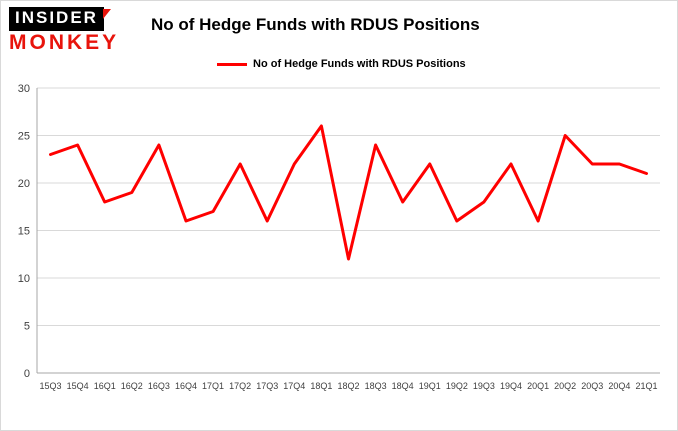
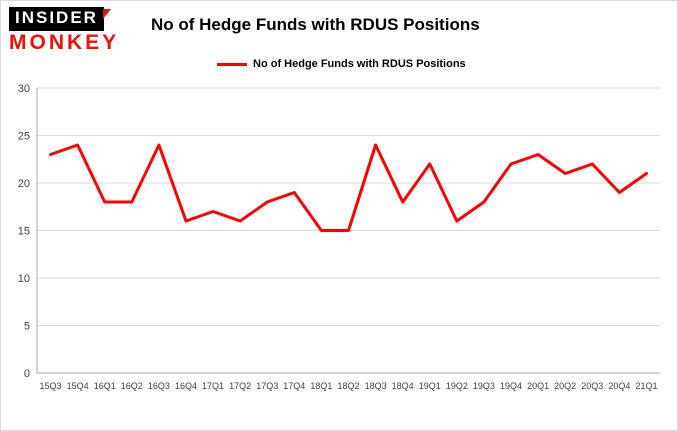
16Q2: 19 -> 18
17Q2: 22 -> 16
17Q3: 16 -> 18
17Q4: 22 -> 19
18Q1: 26 -> 15
18Q2: 12 -> 15
20Q1: 16 -> 23
20Q2: 25 -> 21
20Q4: 22 -> 19
